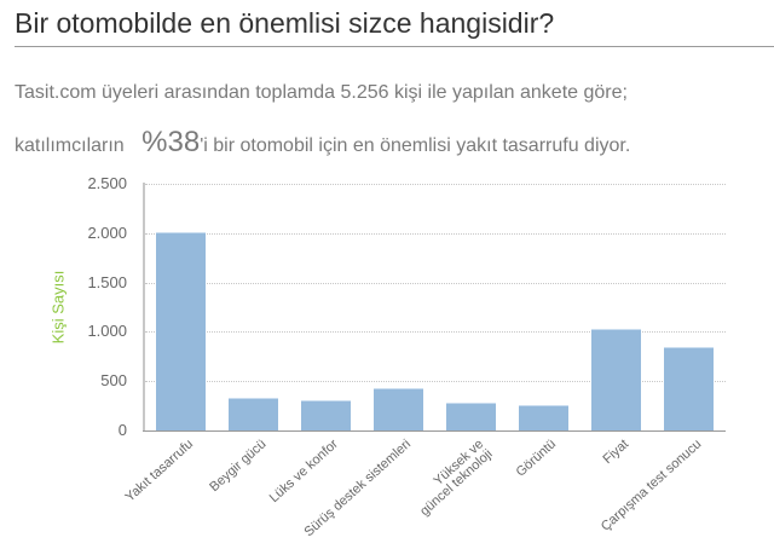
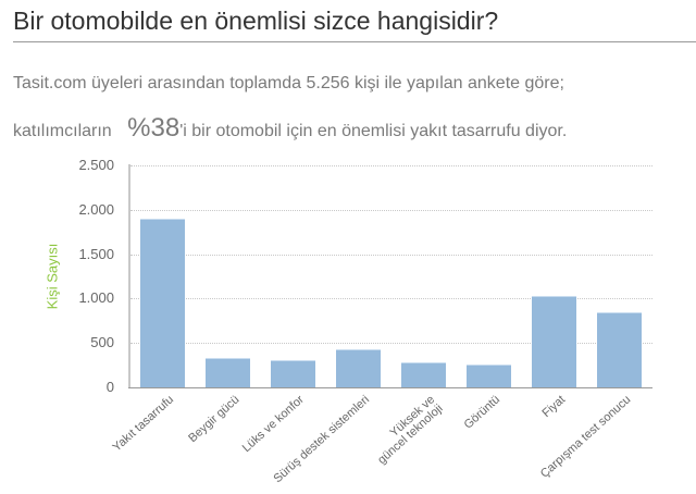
Yakıt tasarrufu: 2000 -> 1900
